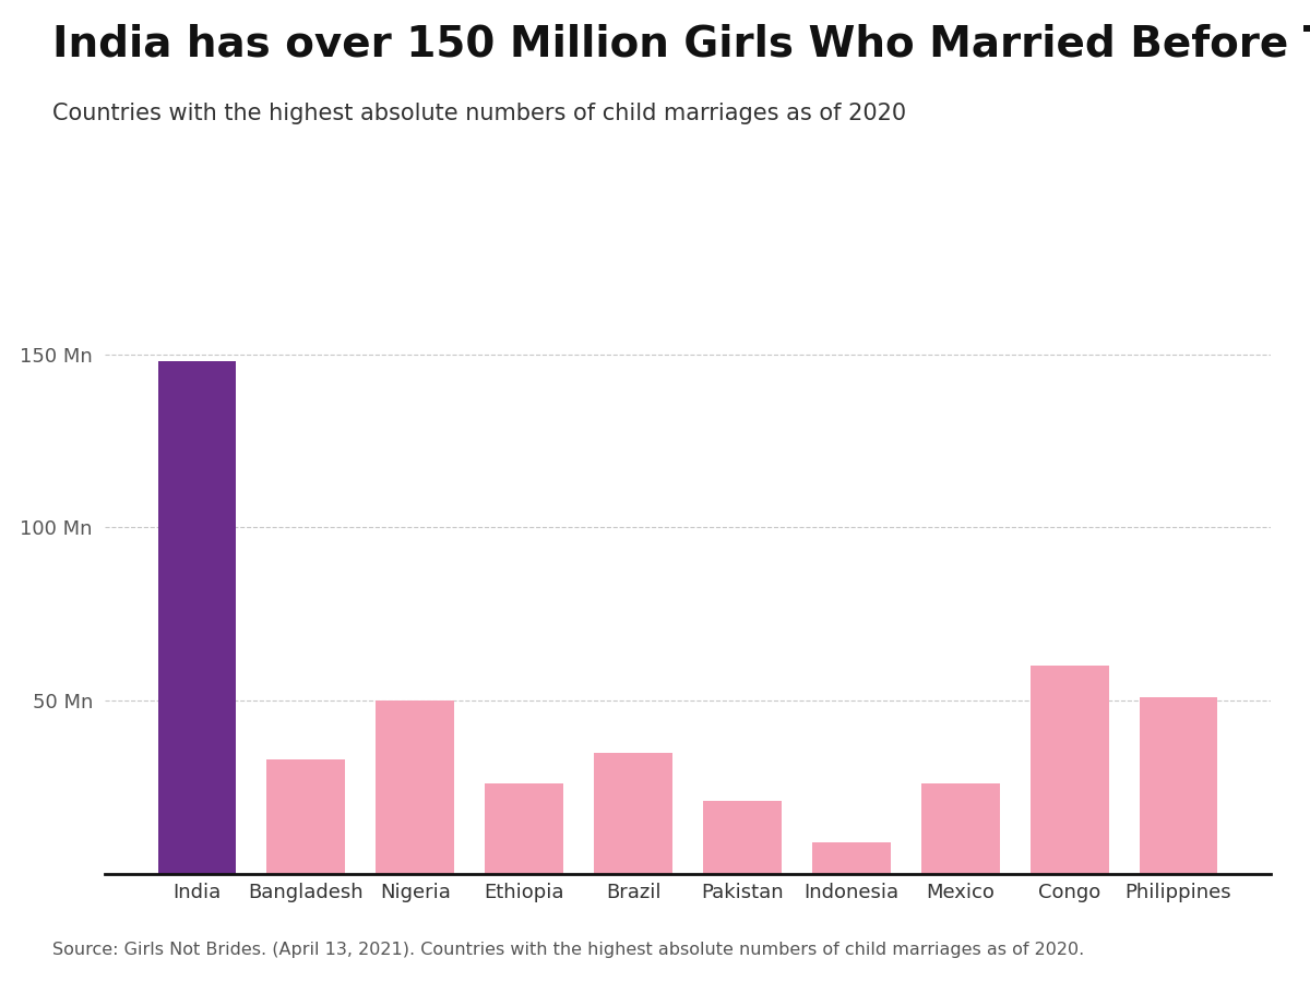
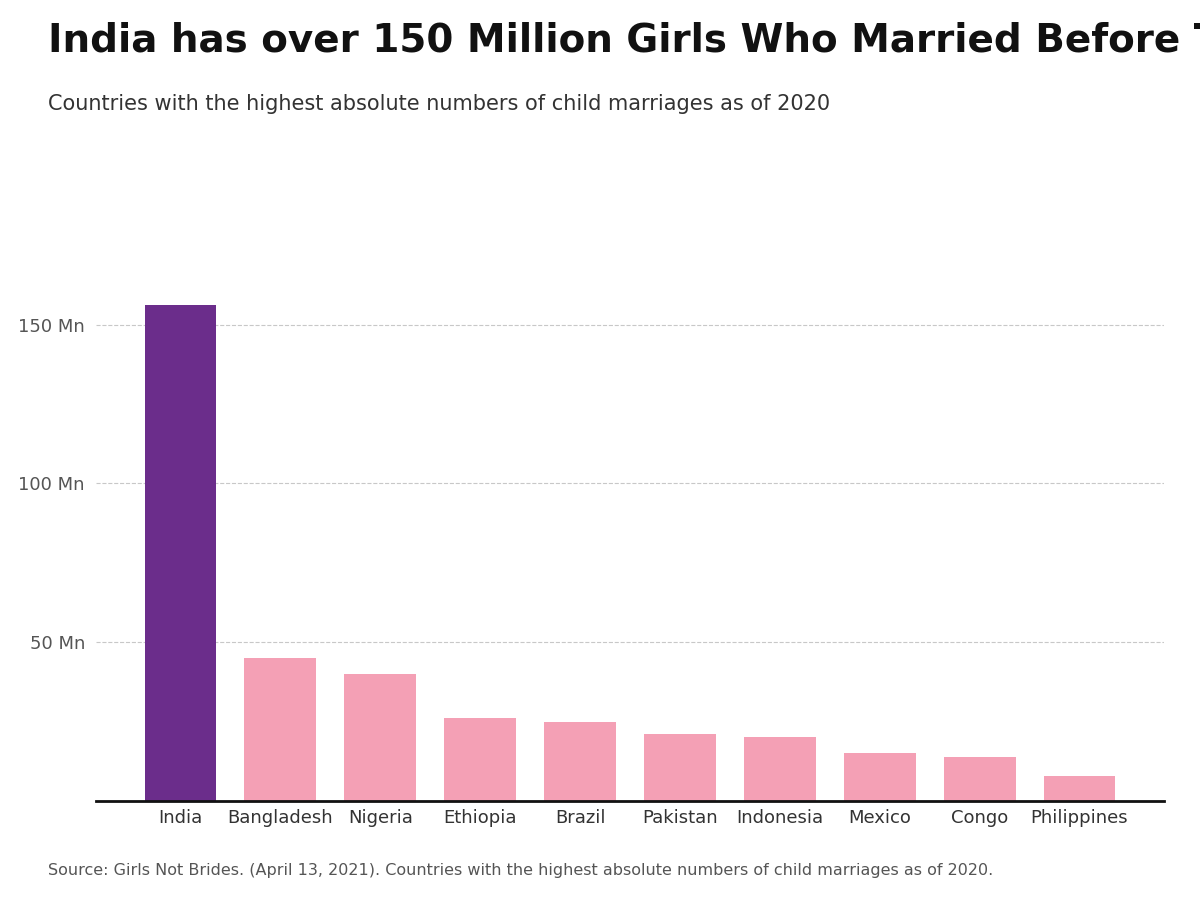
India: 148 Mn -> 156 Mn
Bangladesh: 33 Mn -> 45 Mn
Nigeria: 50 Mn -> 40 Mn
Brazil: 35 Mn -> 25 Mn
Indonesia: 9 Mn -> 20 Mn
Mexico: 26 Mn -> 15 Mn
Congo: 60 Mn -> 14 Mn
Philippines: 51 Mn -> 8 Mn
